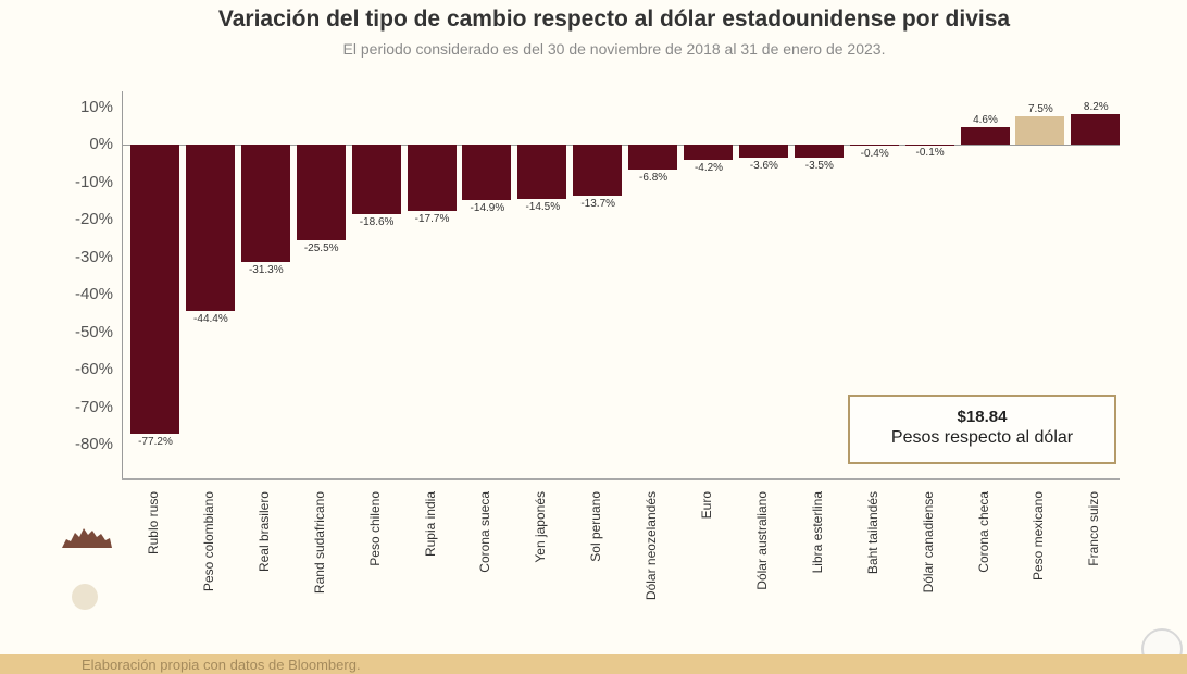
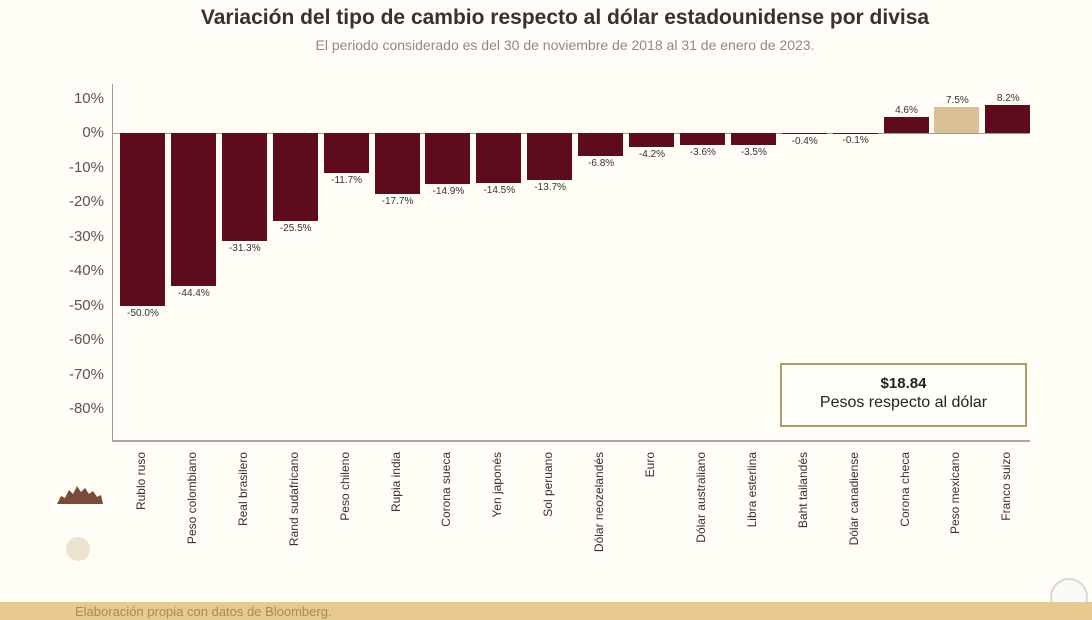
Rublo ruso: -77.2% -> -50.0%
Peso chileno: -18.6% -> -11.7%
